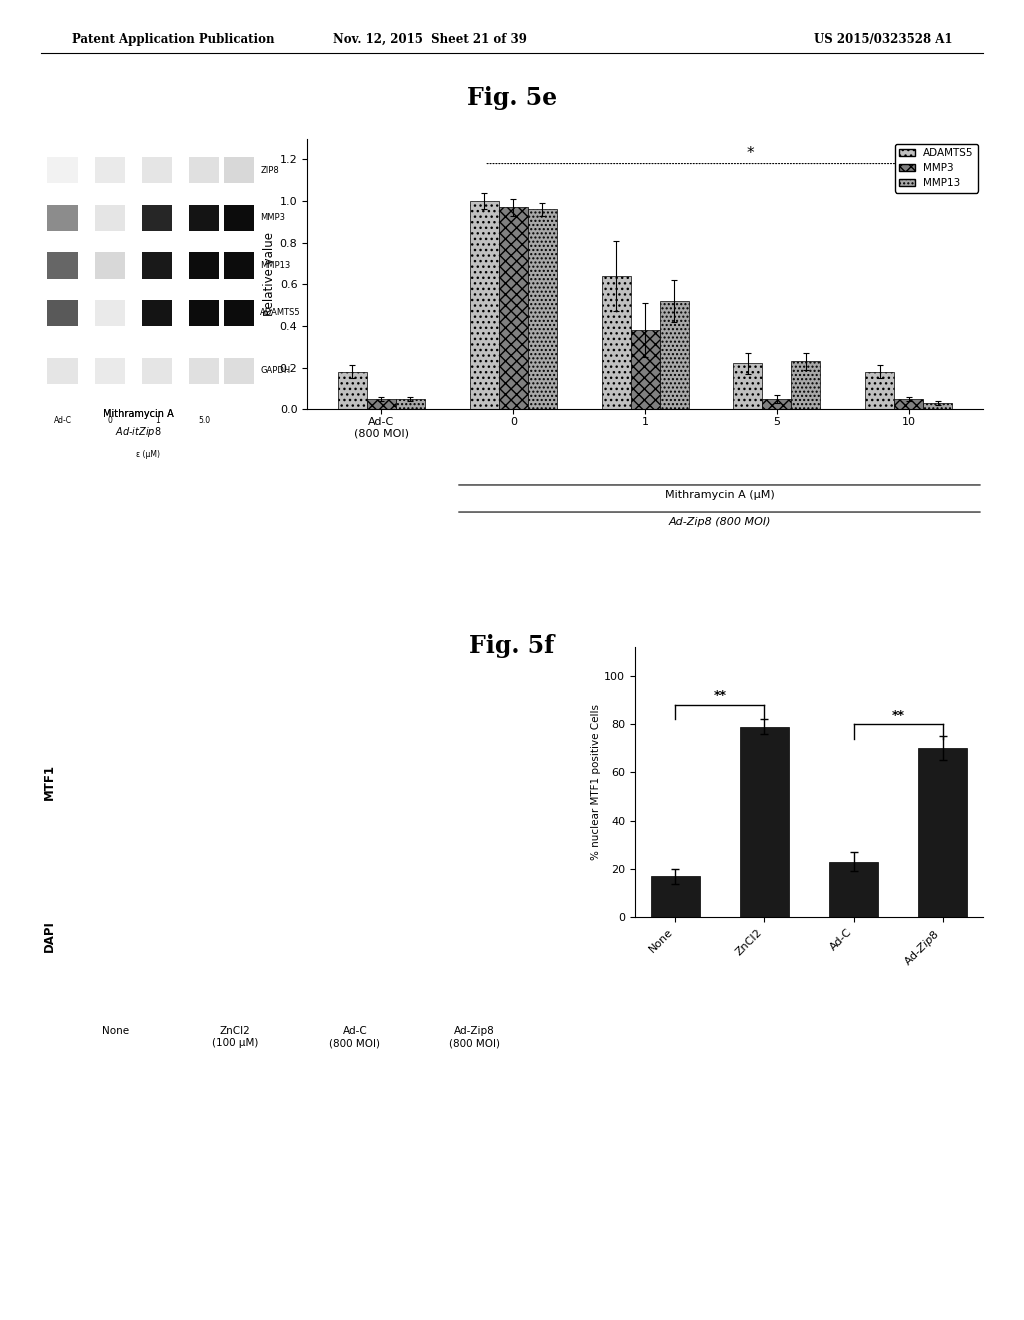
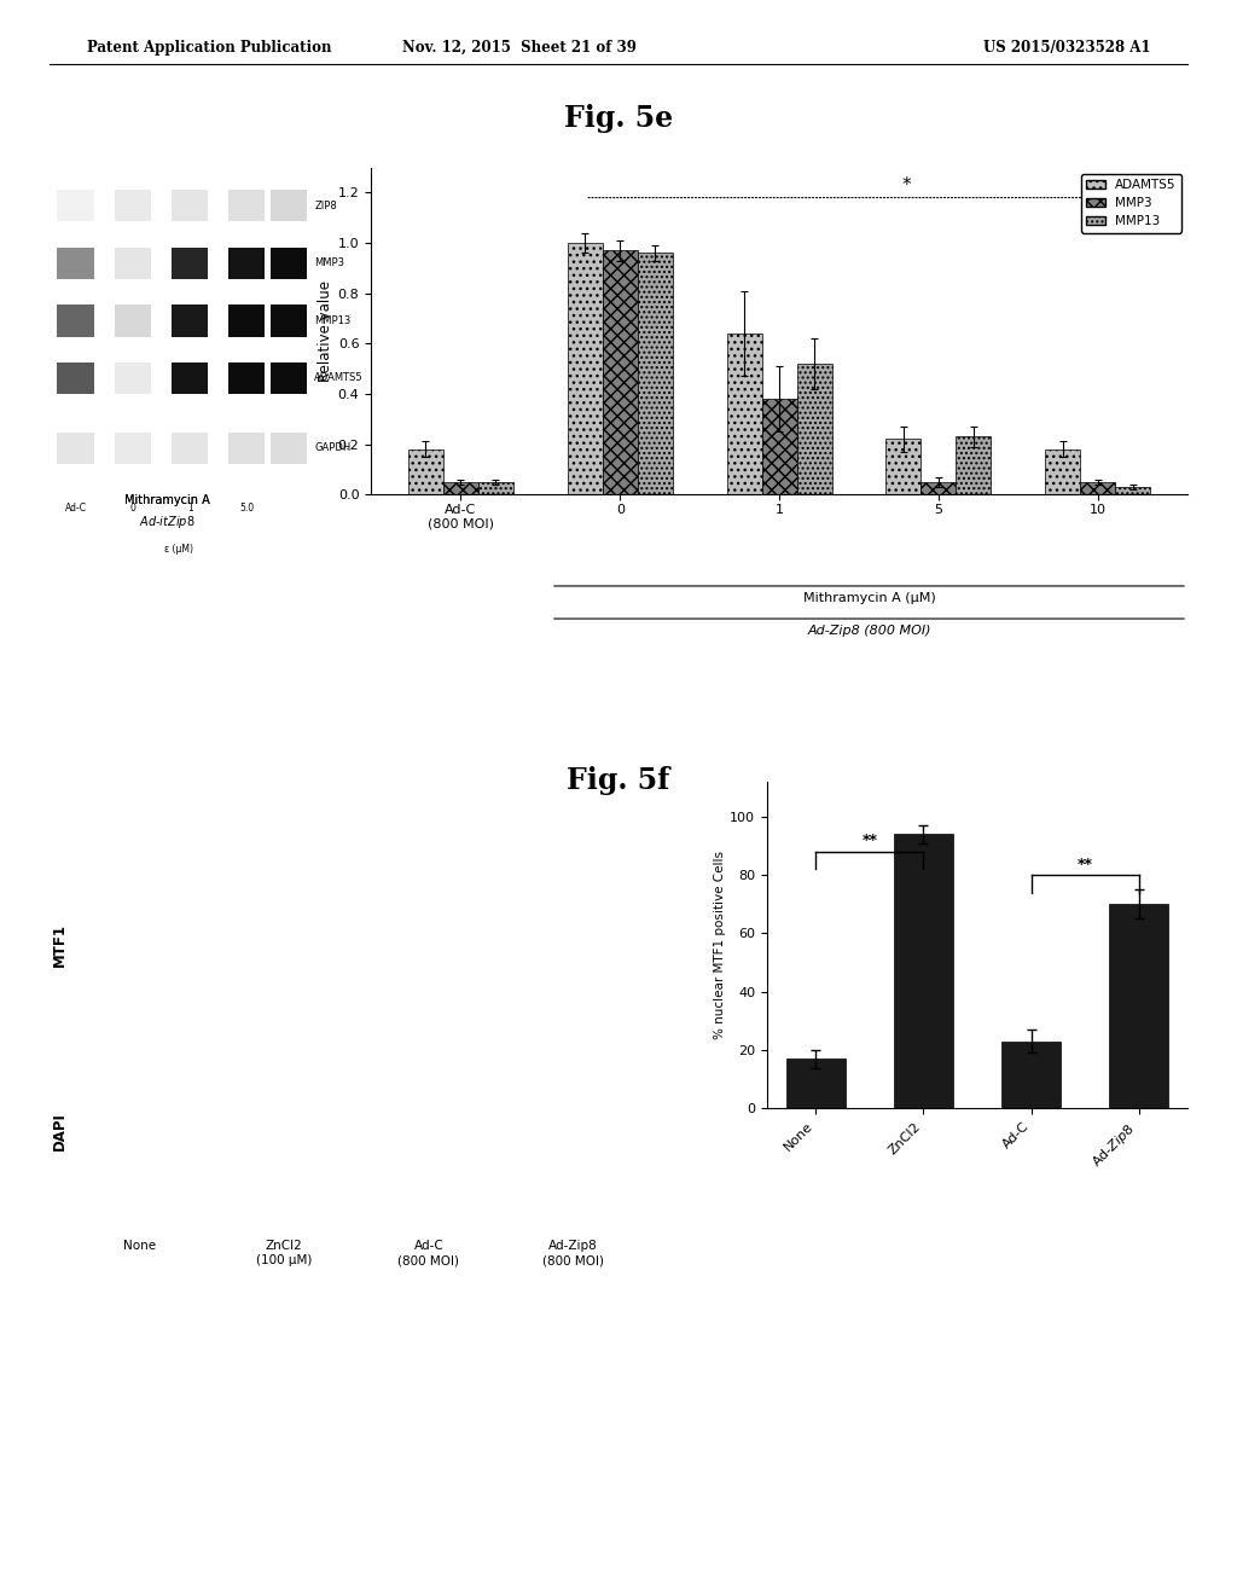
ZnCl2: 79 -> 94
